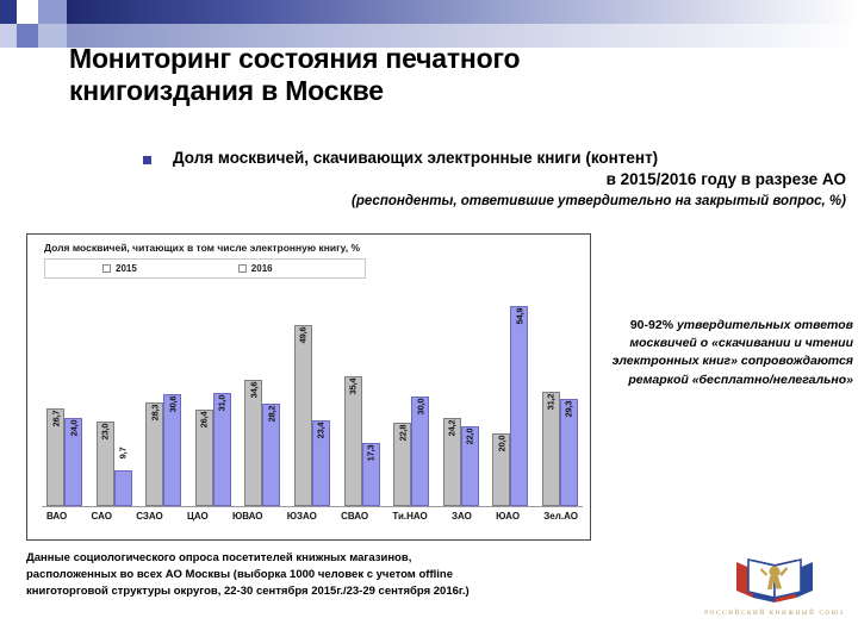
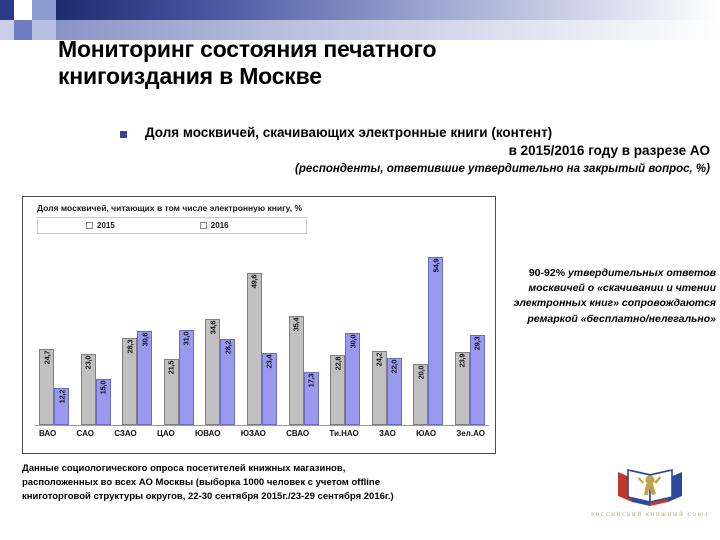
2015/ВАО: 26,7 -> 24,7
2016/ВАО: 24,0 -> 12,2
2016/САО: 9,7 -> 15,0
2015/ЦАО: 26,4 -> 21,5
2015/Зел.АО: 31,2 -> 23,9
